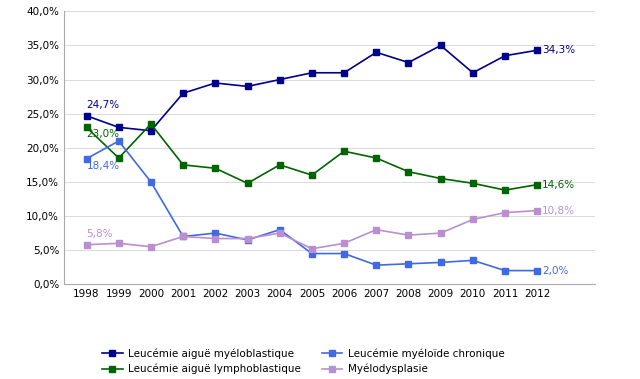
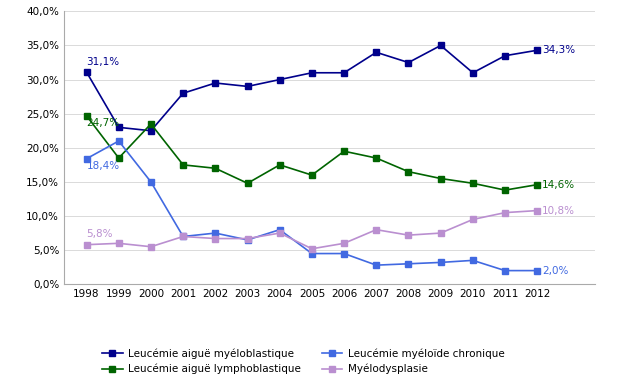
Leucémie aiguë myéloblastique/1998: 24,7% -> 31,1%
Leucémie aiguë lymphoblastique/1998: 23,0% -> 24,7%
